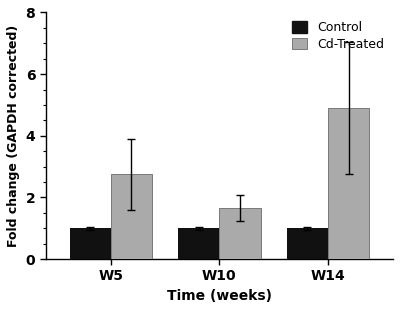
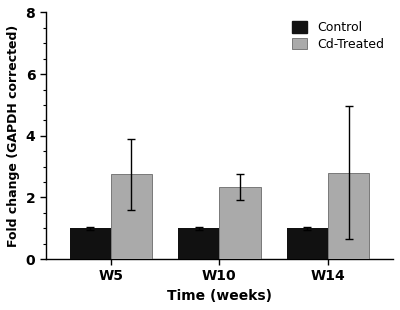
Cd-Treated/W10: 1.65 -> 2.35
Cd-Treated/W14: 4.90 -> 2.80
